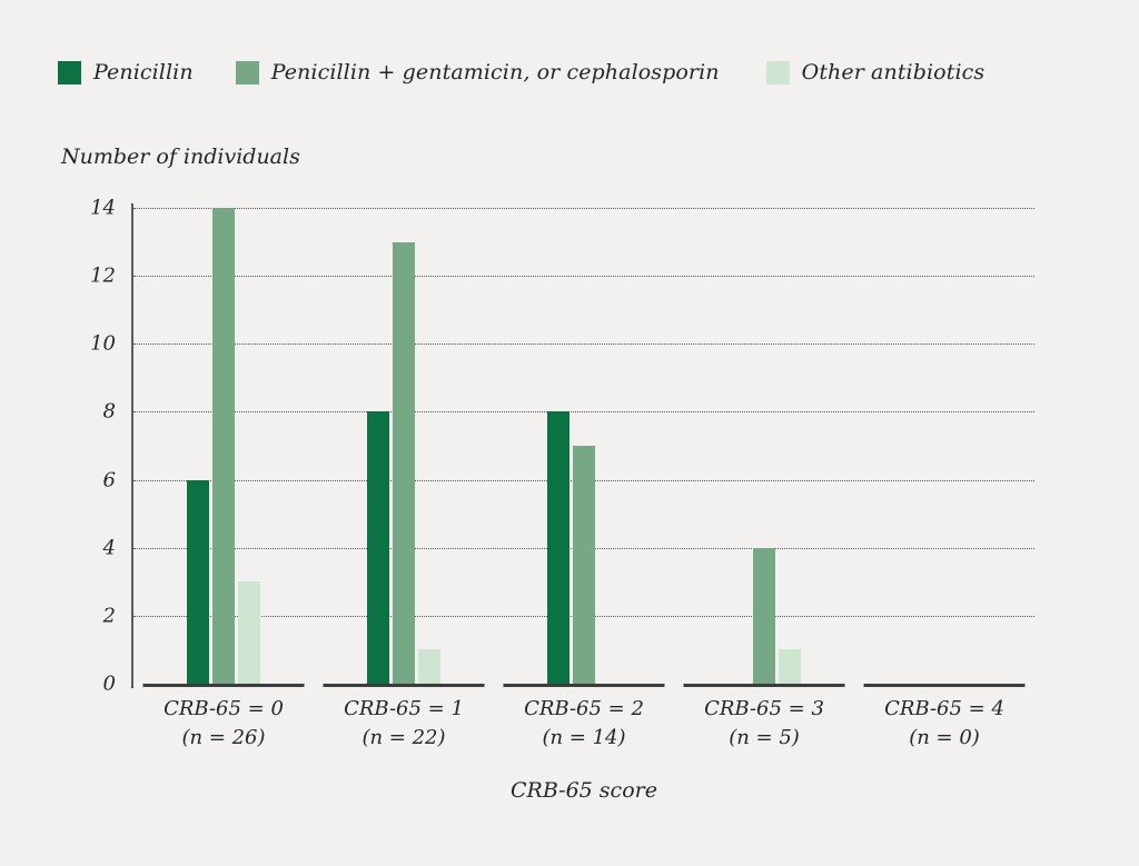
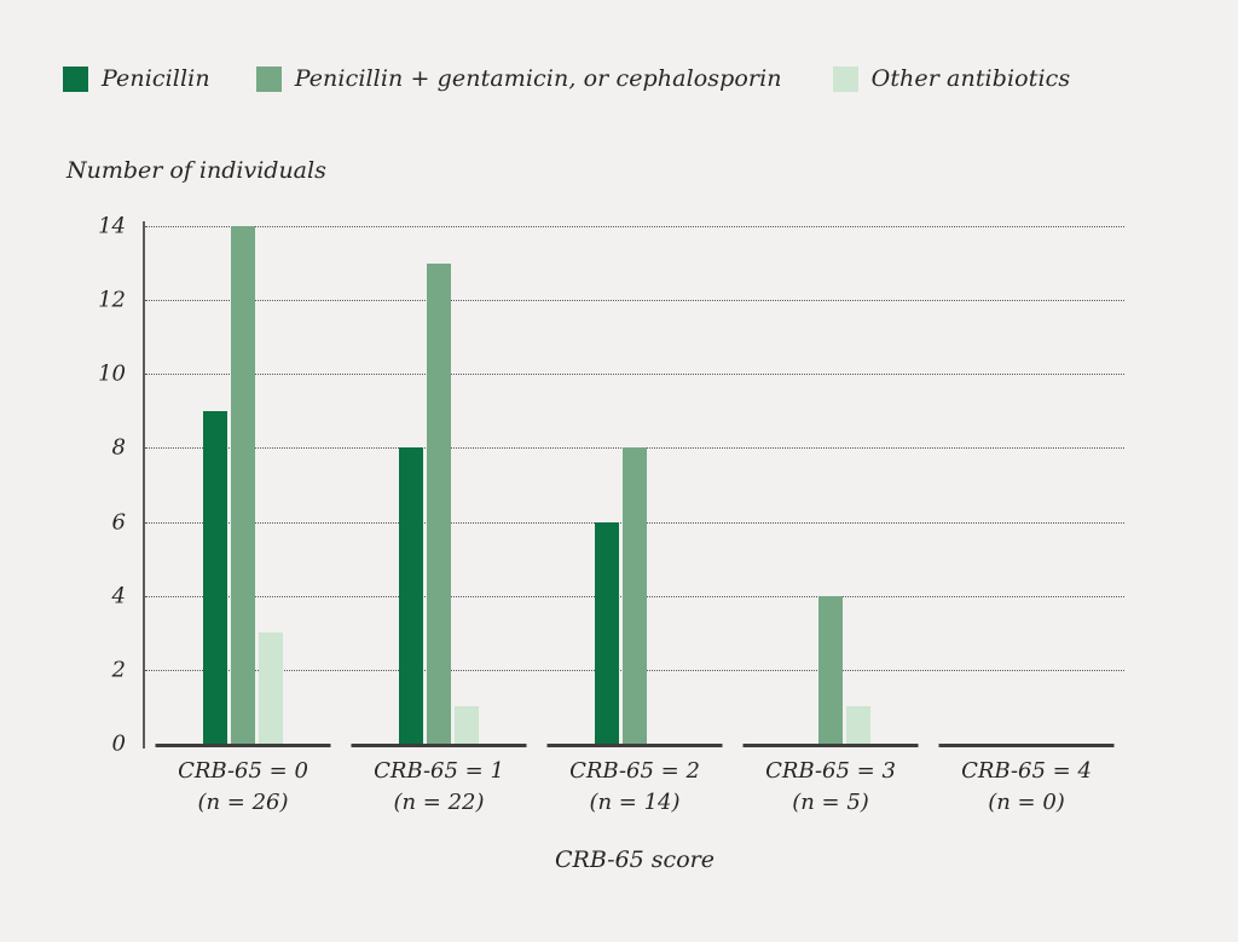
Penicillin/CRB-65 = 0: 6 -> 9
Penicillin/CRB-65 = 2: 8 -> 6
Penicillin + gentamicin, or cephalosporin/CRB-65 = 2: 7 -> 8
